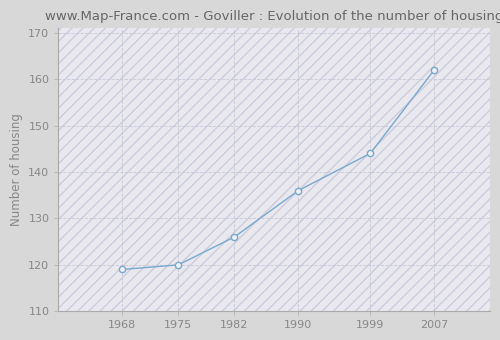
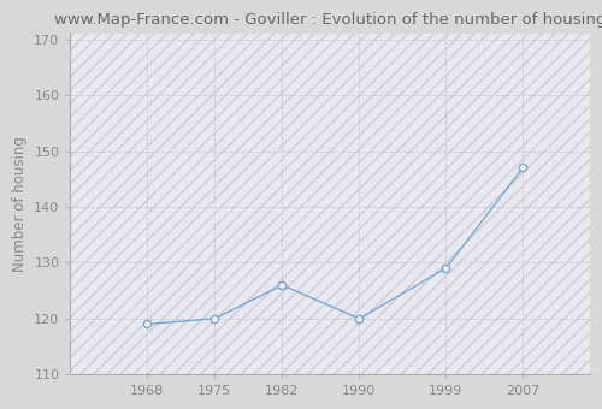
1990: 136 -> 120
1999: 144 -> 129
2007: 162 -> 147
